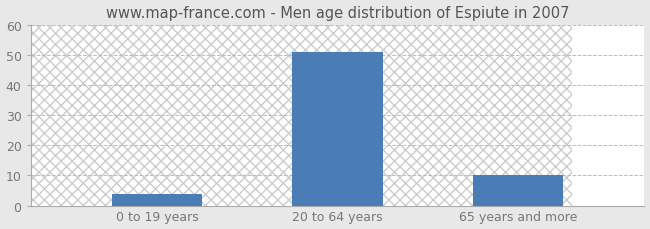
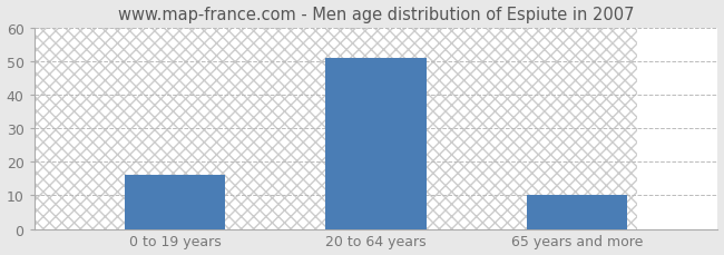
0 to 19 years: 4 -> 16
